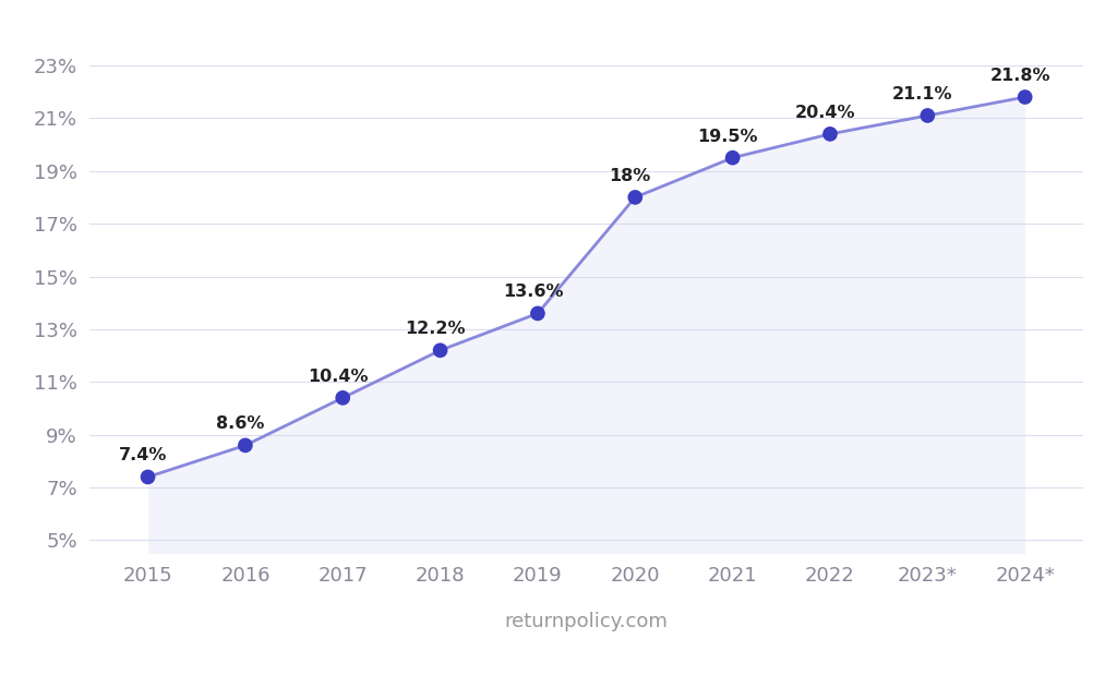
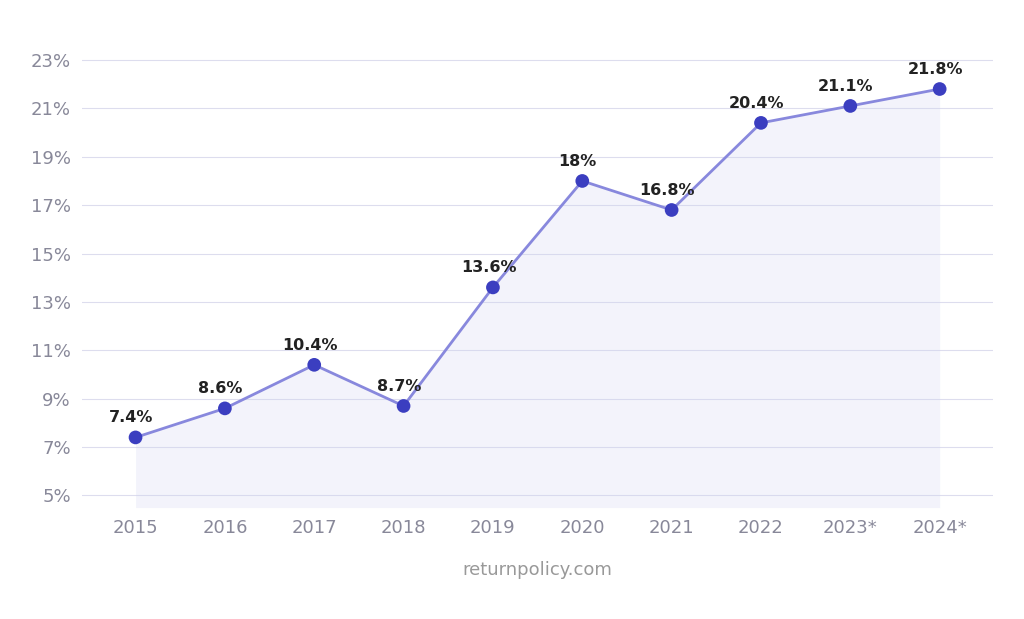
2018: 12.2% -> 8.7%
2021: 19.5% -> 16.8%
